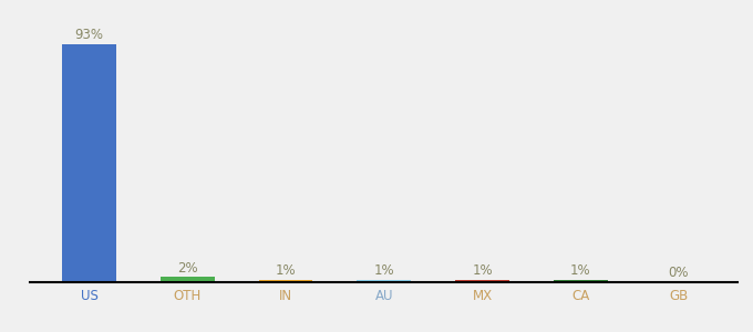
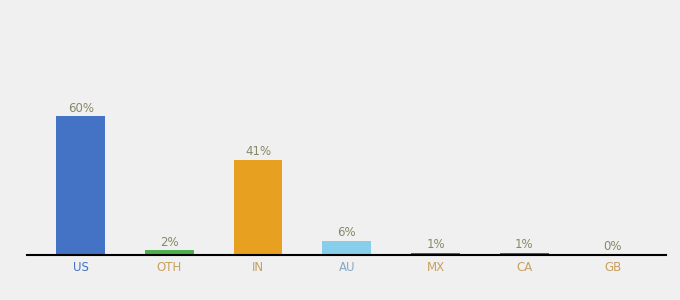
US: 93% -> 60%
IN: 1% -> 41%
AU: 1% -> 6%
